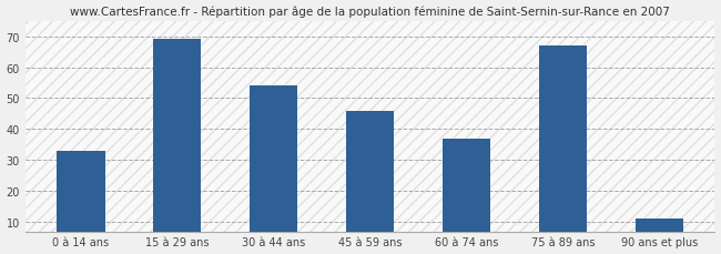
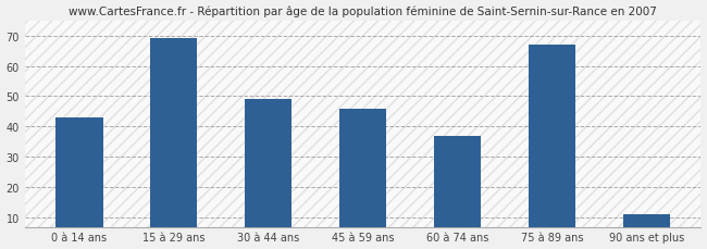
0 à 14 ans: 33 -> 43
30 à 44 ans: 54 -> 49
